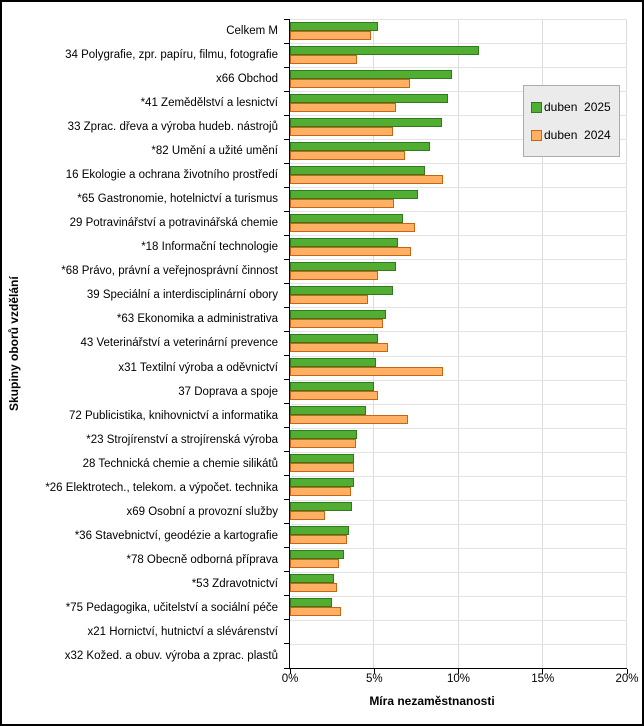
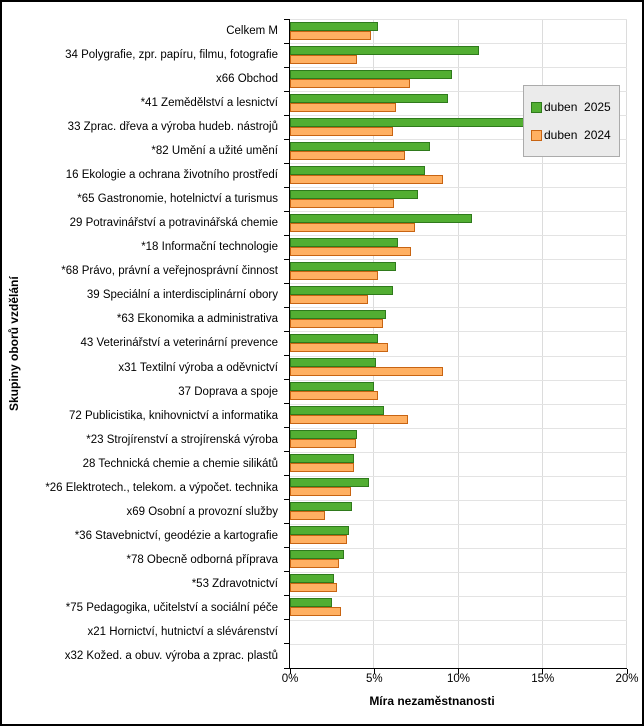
duben 2025/33 Zprac. dřeva a výroba hudeb. nástrojů: 9.0% -> 16.9%
duben 2025/29 Potravinářství a potravinářská chemie: 6.7% -> 10.8%
duben 2025/72 Publicistika, knihovnictví a informatika: 4.5% -> 5.6%
duben 2025/*26 Elektrotech., telekom. a výpočet. technika: 3.8% -> 4.7%
